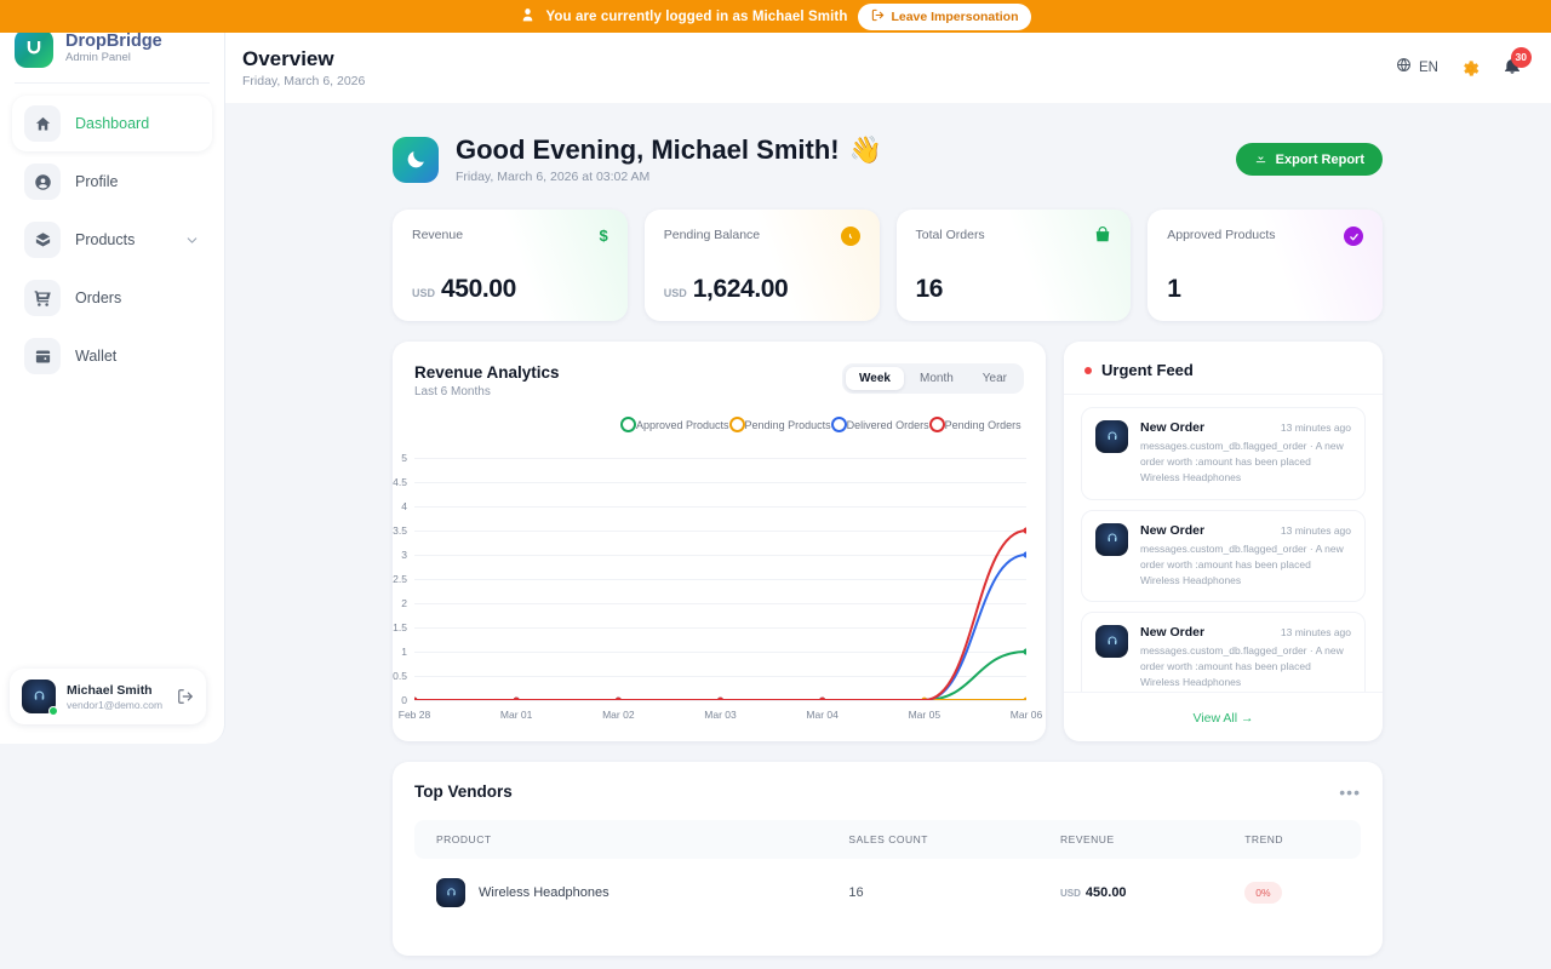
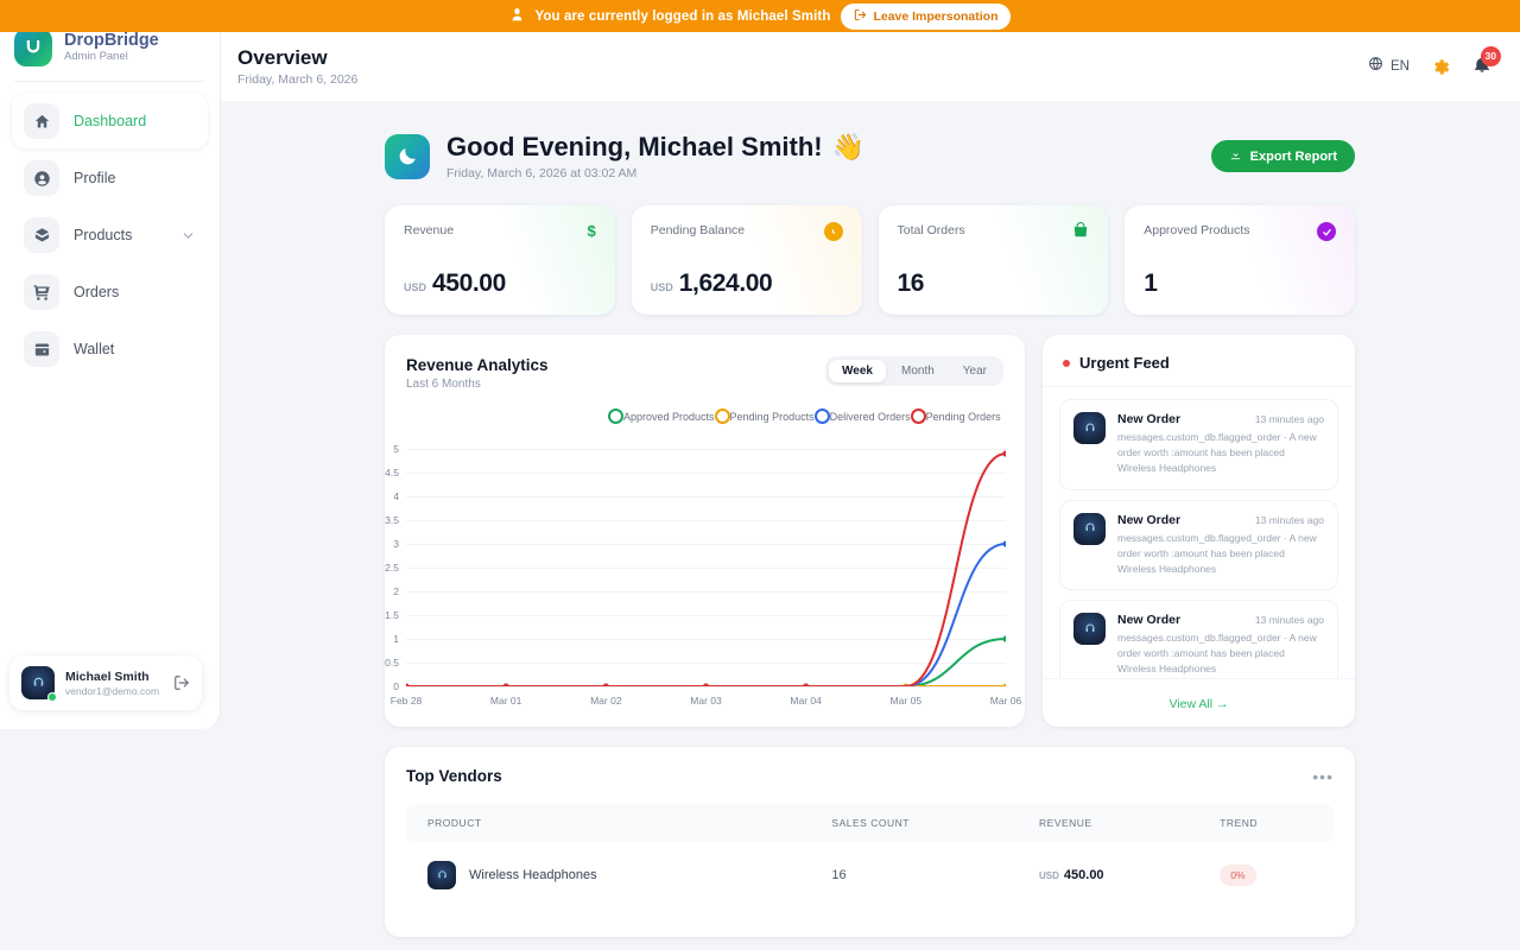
Pending Orders/Mar 06: 3.5 -> 4.9
